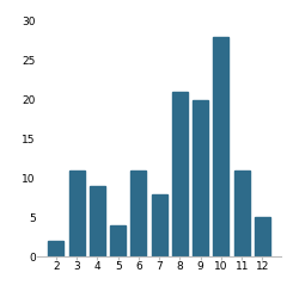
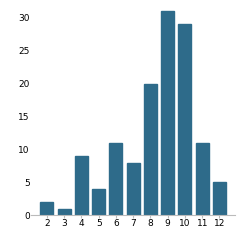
3: 11 -> 1
8: 21 -> 20
9: 20 -> 31
10: 28 -> 29
